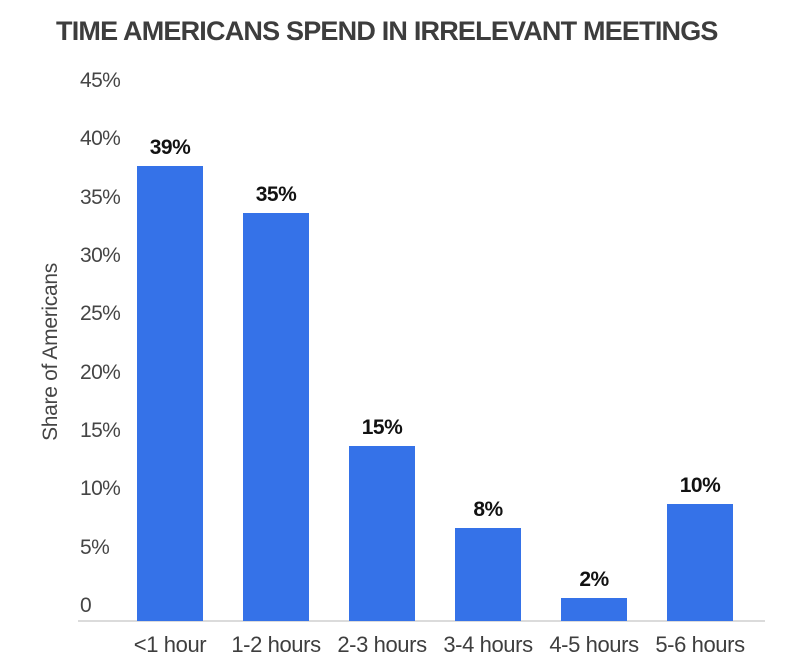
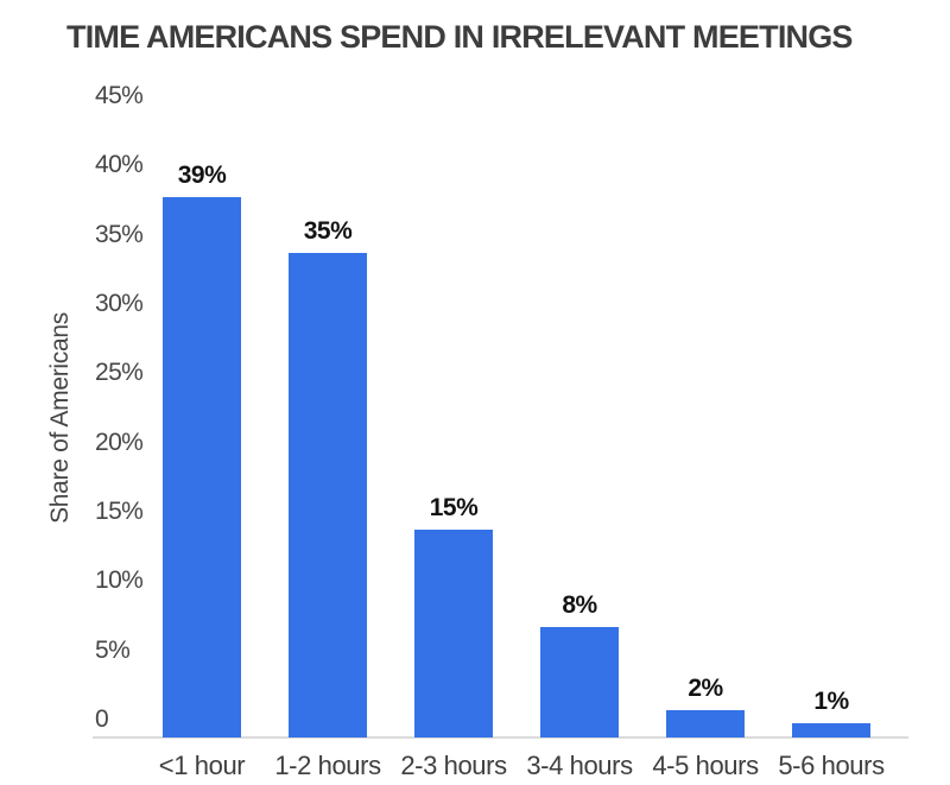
5-6 hours: 10% -> 1%
